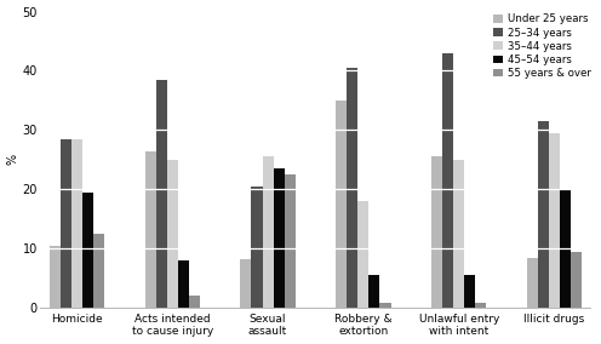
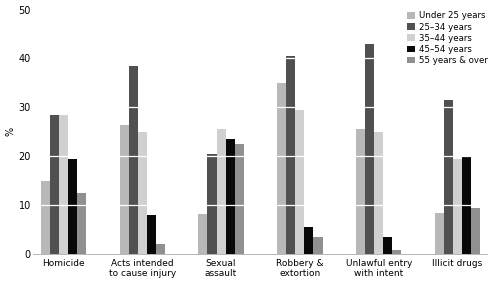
Under 25 years/Homicide: 10.5 -> 15.0
35–44 years/Robbery & extortion: 18.0 -> 29.5
55 years & over/Robbery & extortion: 0.8 -> 3.5
45–54 years/Unlawful entry with intent: 5.5 -> 3.5
35–44 years/Illicit drugs: 29.5 -> 19.5
